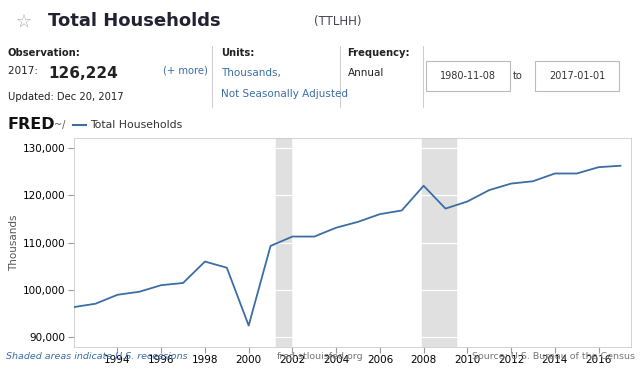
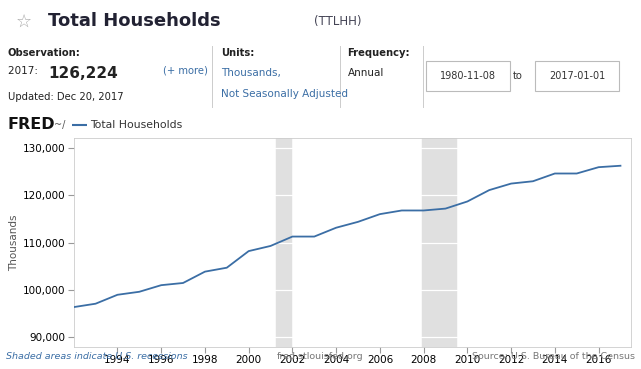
1998: 106,000 -> 103,900
2000: 92,500 -> 108,200
2008: 122,000 -> 116,800
